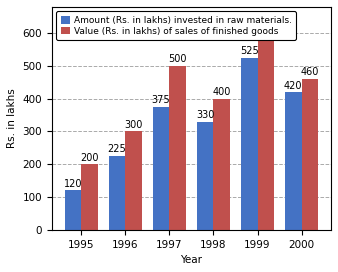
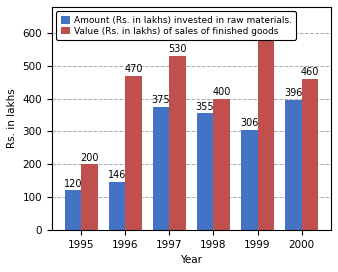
Amount (Rs. in lakhs) invested in raw materials./1996: 225 -> 146
Value (Rs. in lakhs) of sales of finished goods/1996: 300 -> 470
Value (Rs. in lakhs) of sales of finished goods/1997: 500 -> 530
Amount (Rs. in lakhs) invested in raw materials./1998: 330 -> 355
Amount (Rs. in lakhs) invested in raw materials./1999: 525 -> 306
Amount (Rs. in lakhs) invested in raw materials./2000: 420 -> 396
